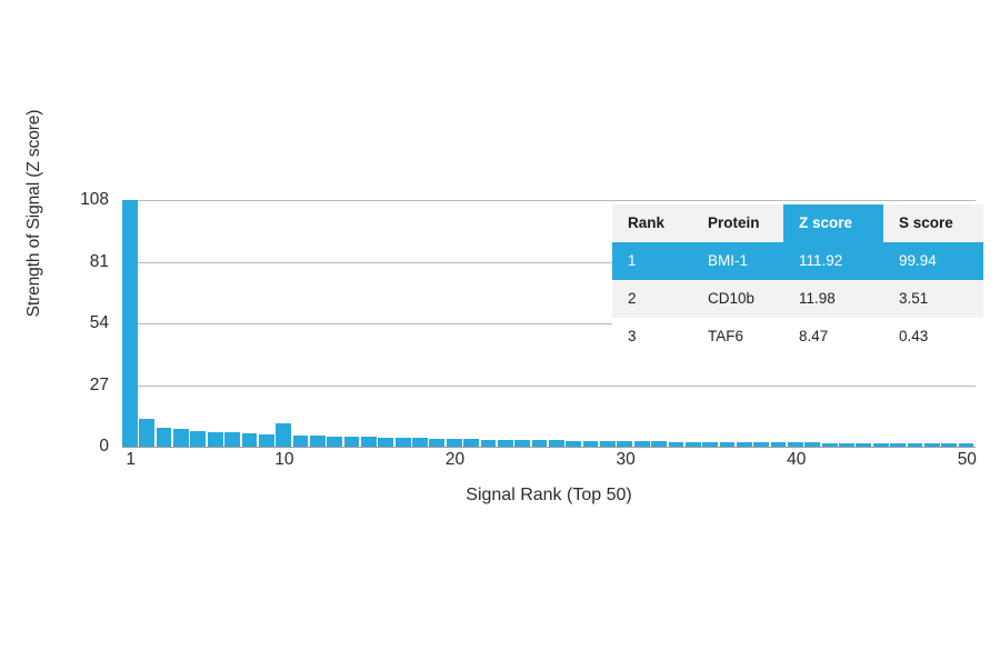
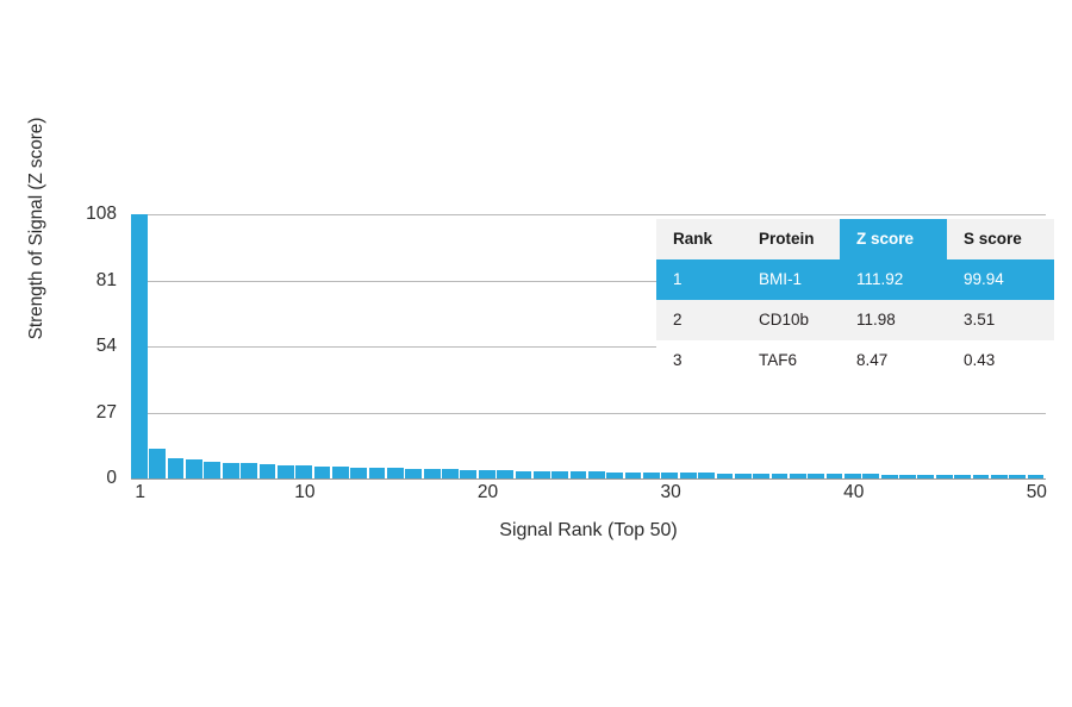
10: 10 -> 5
